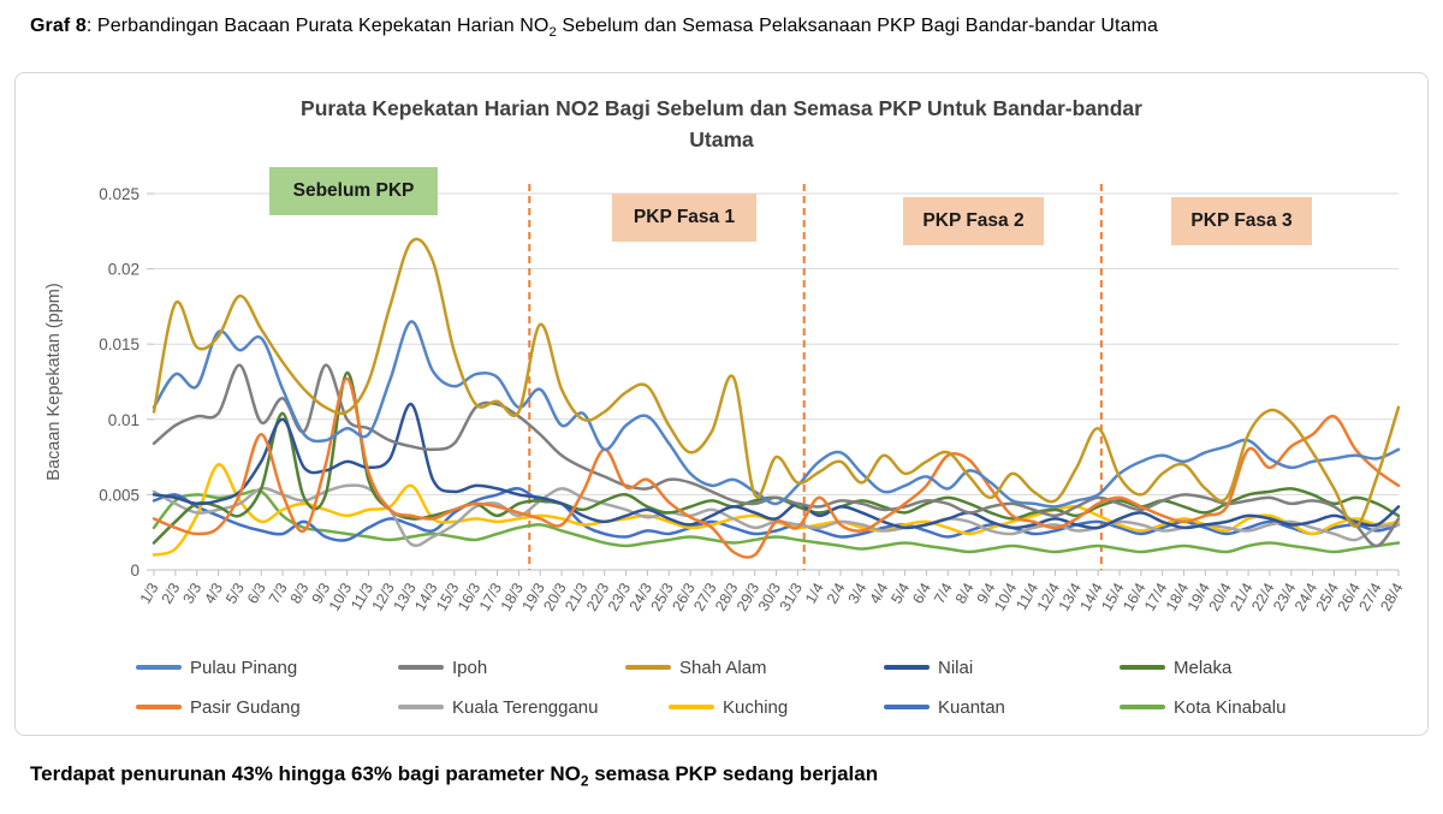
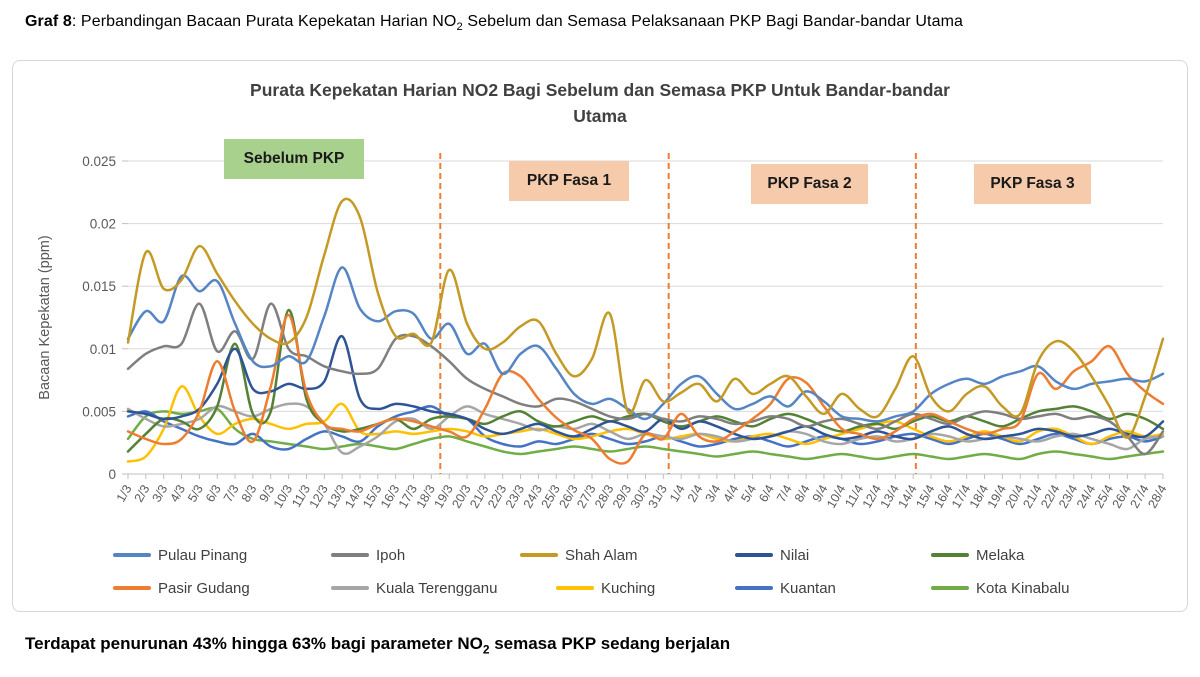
Pasir Gudang/23/3: 0.0055 -> 0.0078
